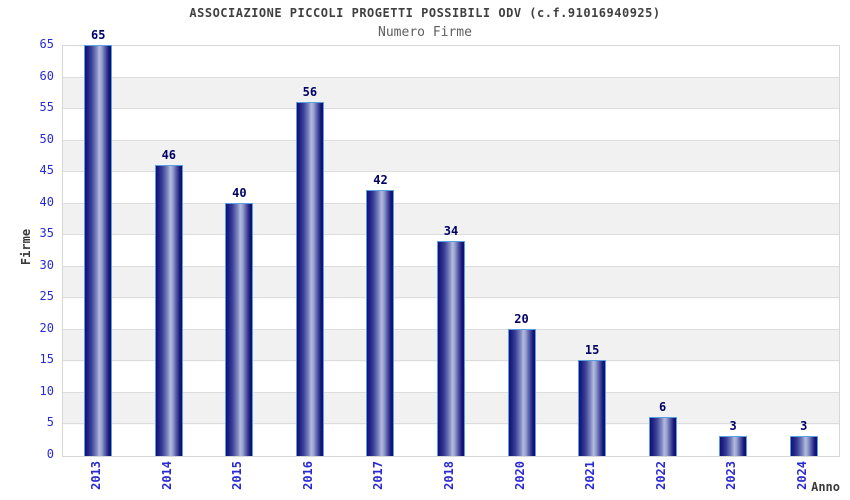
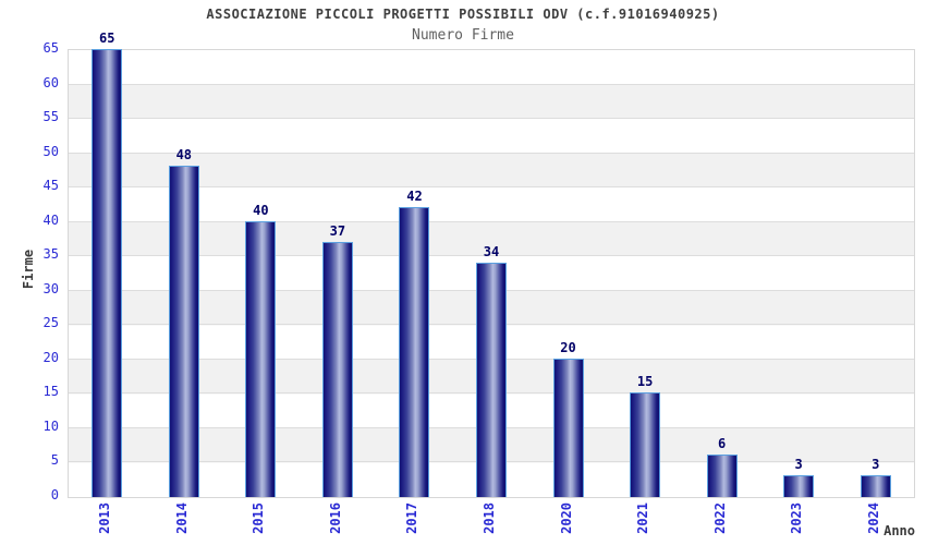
2014: 46 -> 48
2016: 56 -> 37
